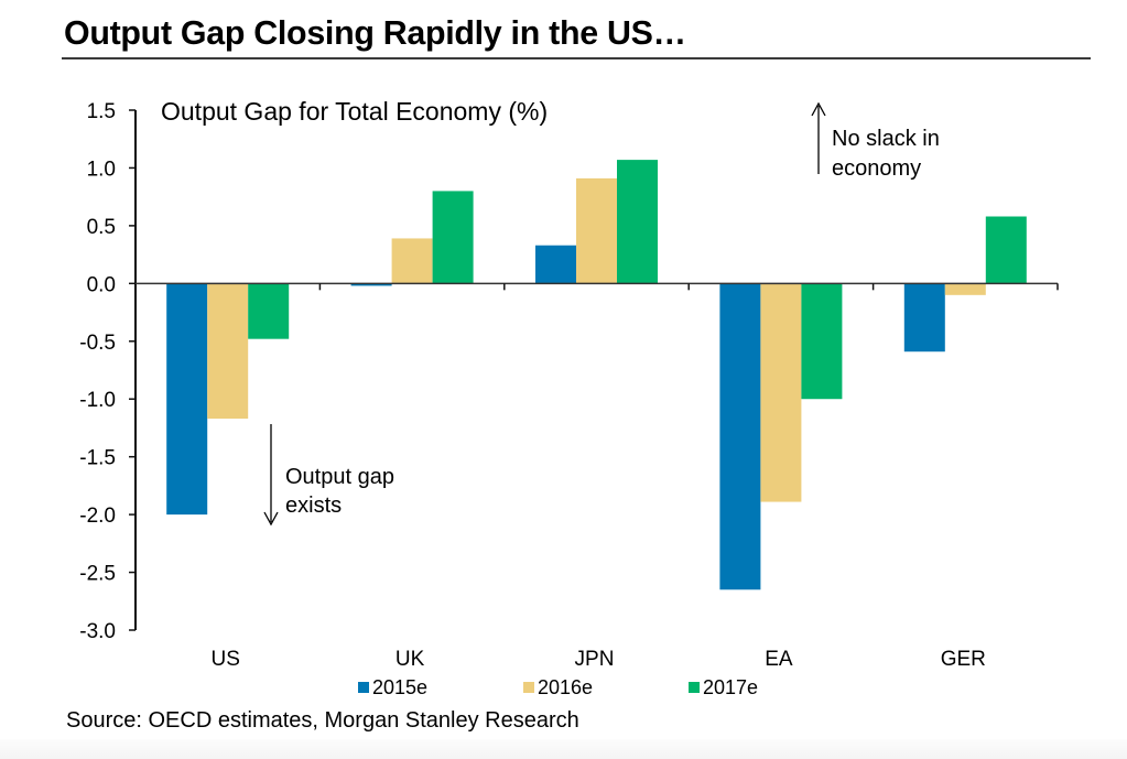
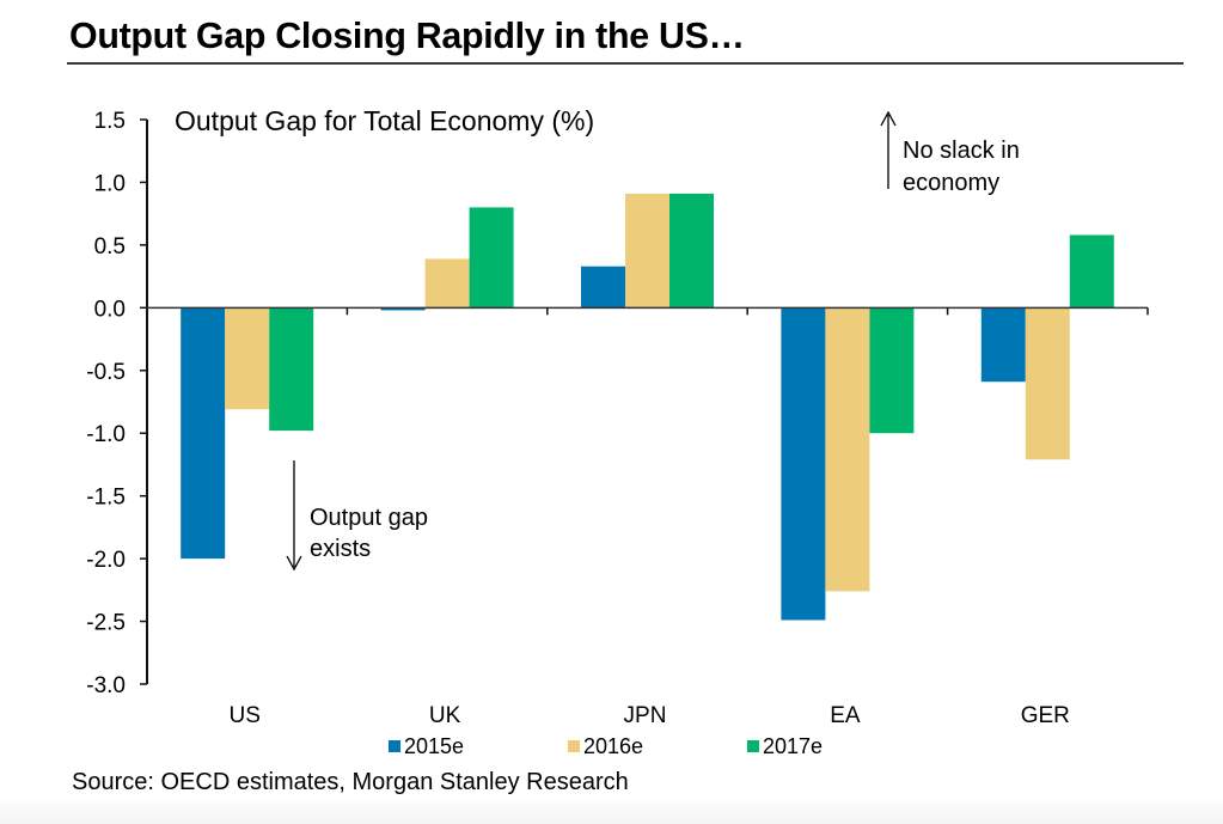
2016e/US: -1.17 -> -0.81
2017e/US: -0.48 -> -0.98
2017e/JPN: 1.07 -> 0.91
2015e/EA: -2.65 -> -2.49
2016e/EA: -1.89 -> -2.26
2016e/GER: -0.10 -> -1.21
